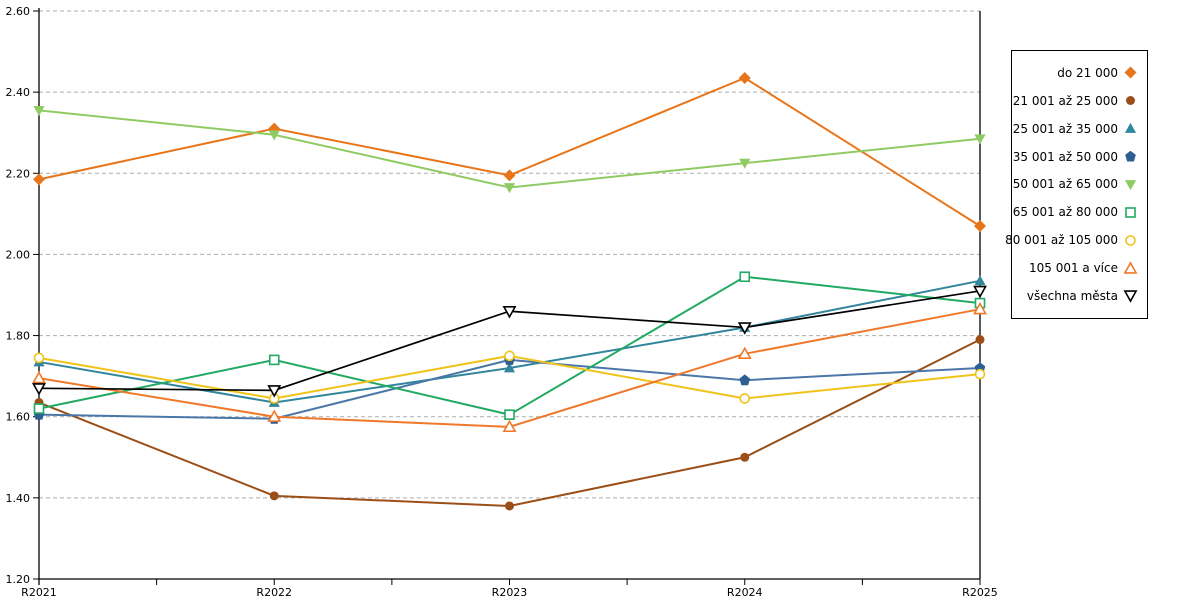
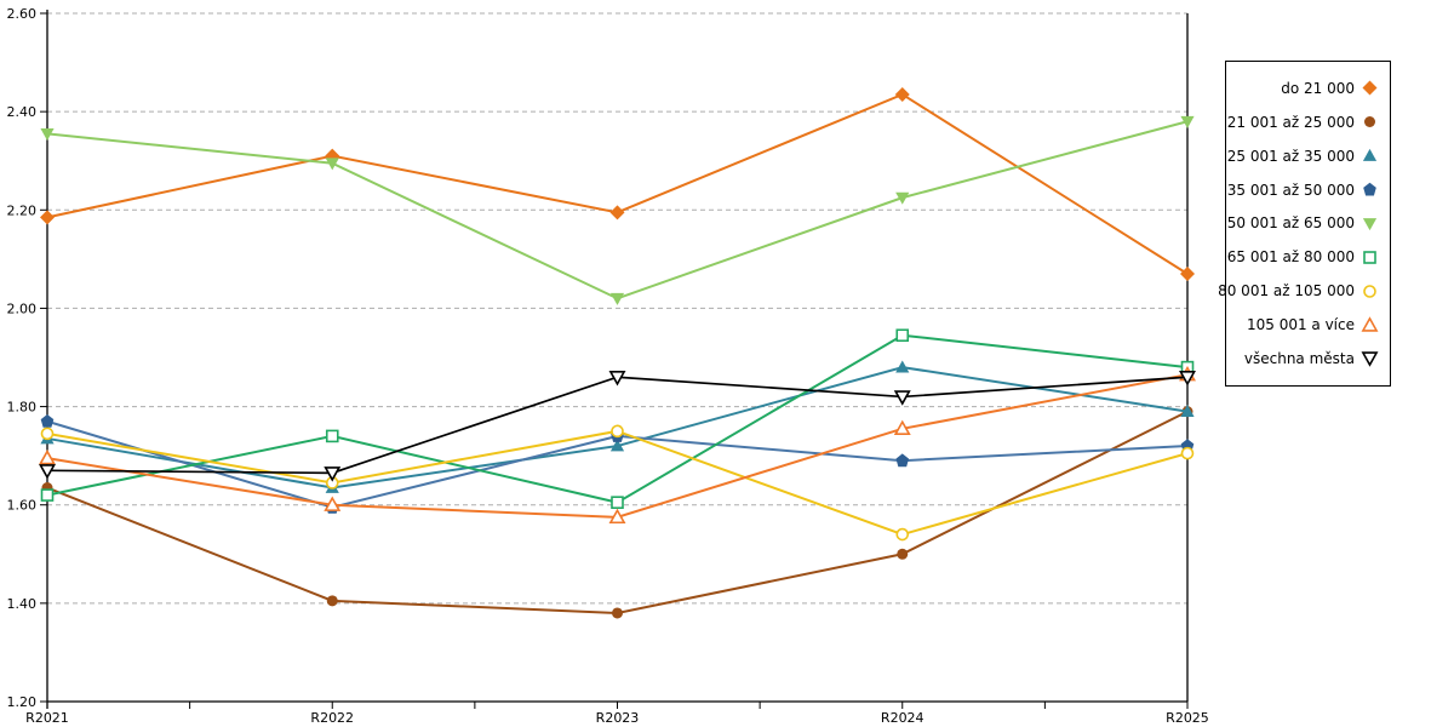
35 001 až 50 000/R2021: 1.60 -> 1.77
50 001 až 65 000/R2023: 2.17 -> 2.02
25 001 až 35 000/R2024: 1.82 -> 1.88
80 001 až 105 000/R2024: 1.65 -> 1.54
25 001 až 35 000/R2025: 1.94 -> 1.79
50 001 až 65 000/R2025: 2.29 -> 2.38
všechna města/R2025: 1.91 -> 1.86
